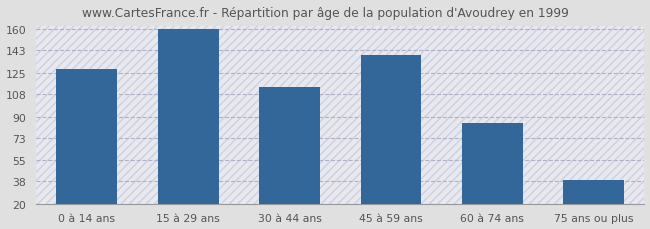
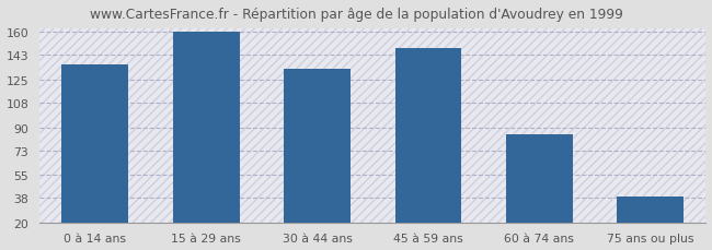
0 à 14 ans: 128 -> 136
30 à 44 ans: 114 -> 133
45 à 59 ans: 139 -> 148
